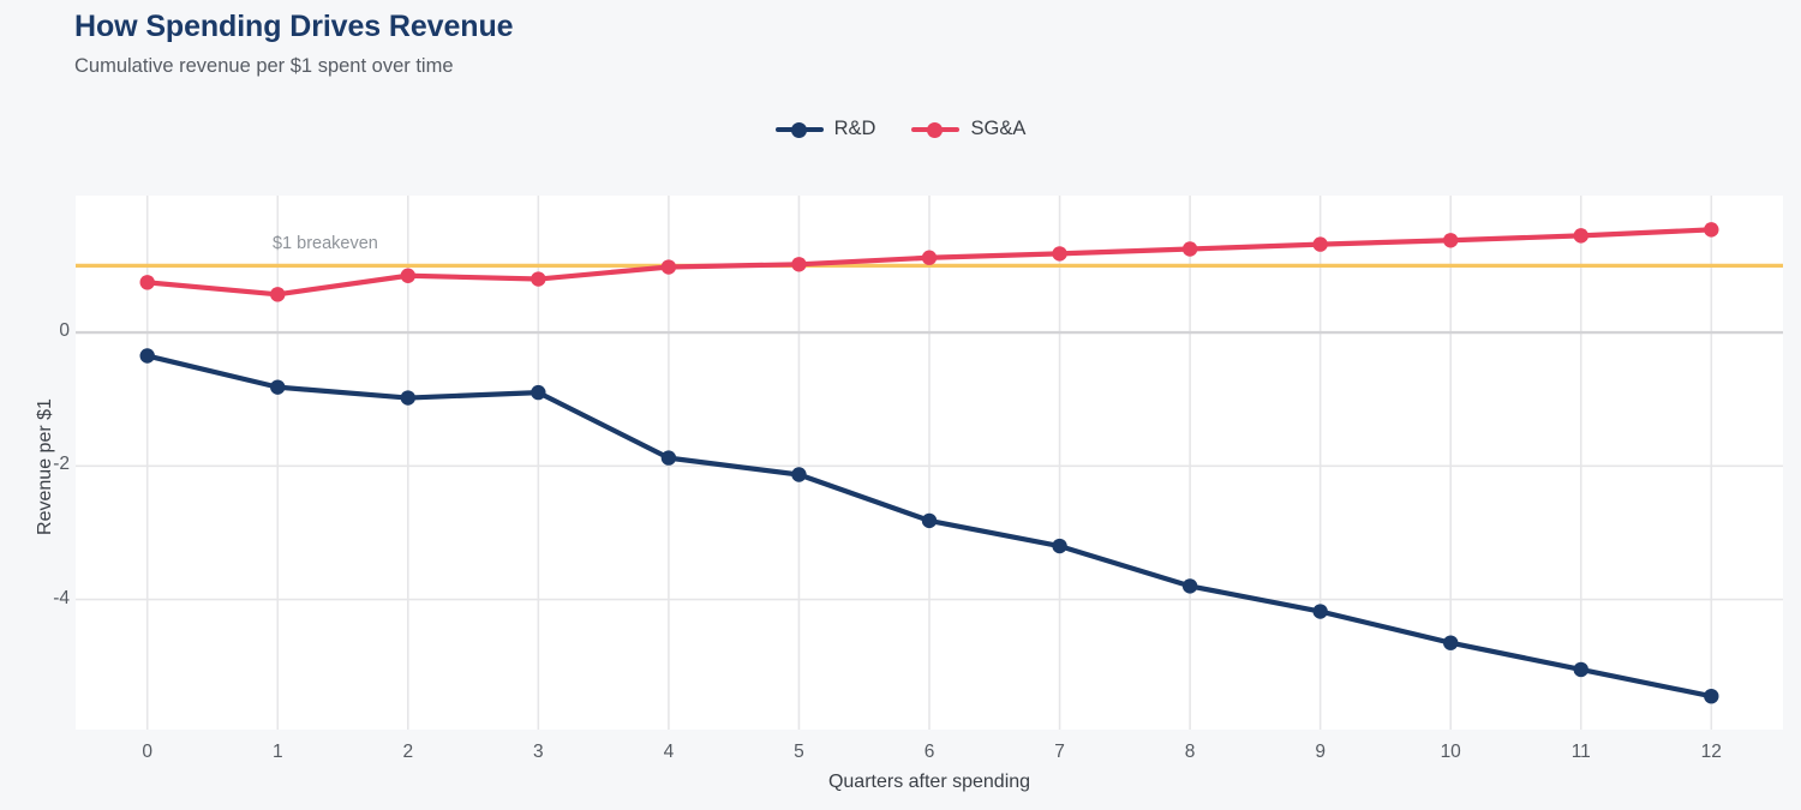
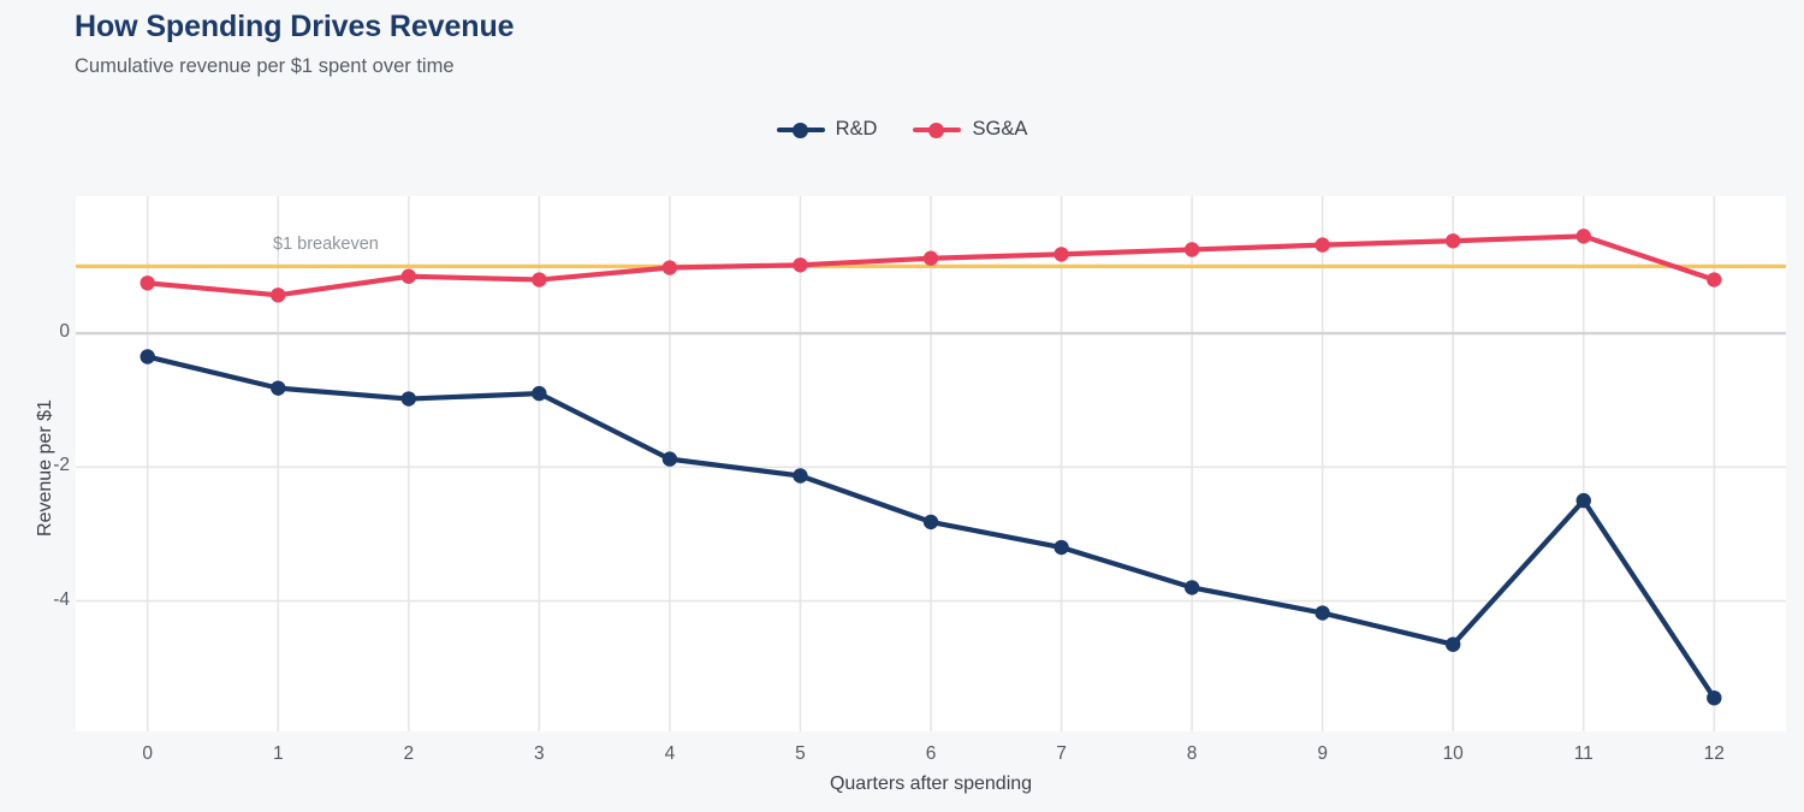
R&D/11: -5.0 -> -2.5
SG&A/12: 1.5 -> 0.8
